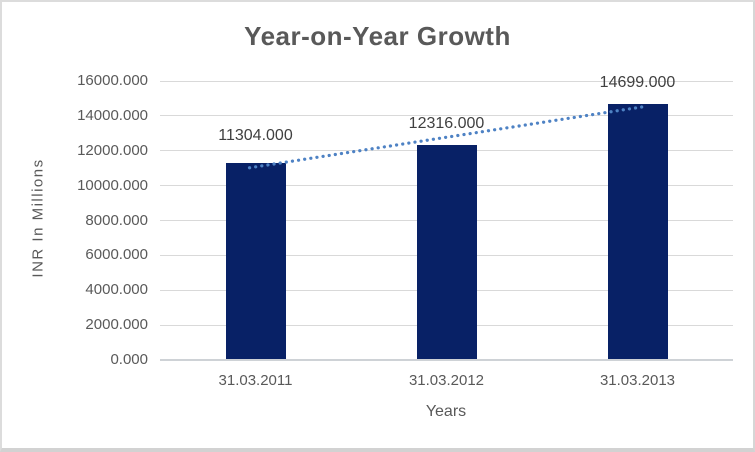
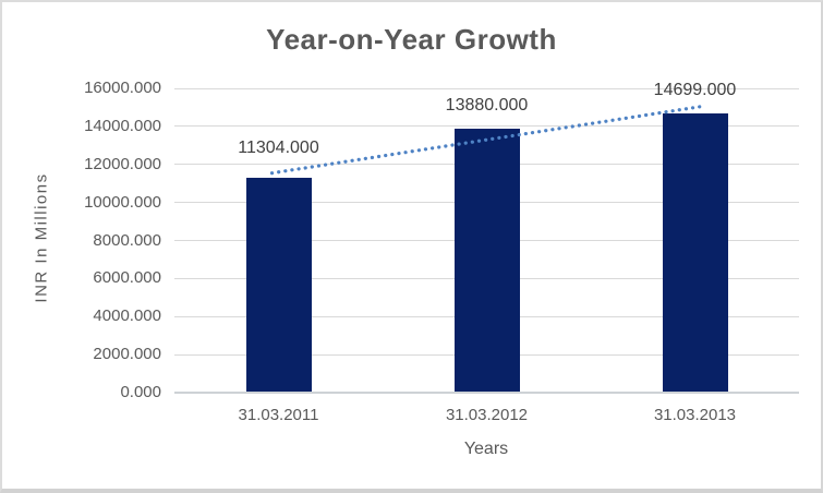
31.03.2012: 12316.000 -> 13880.000
